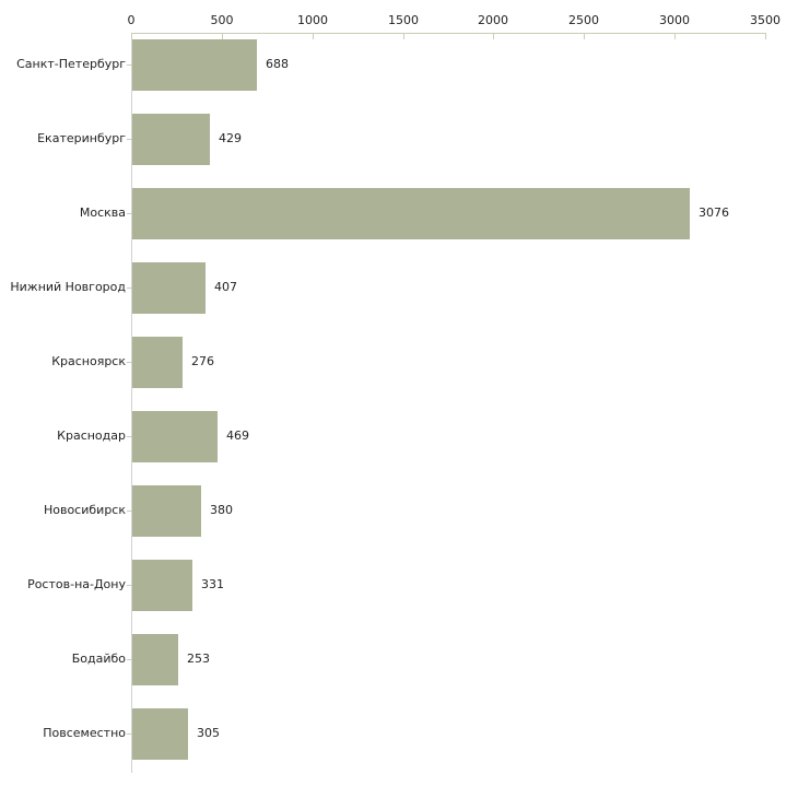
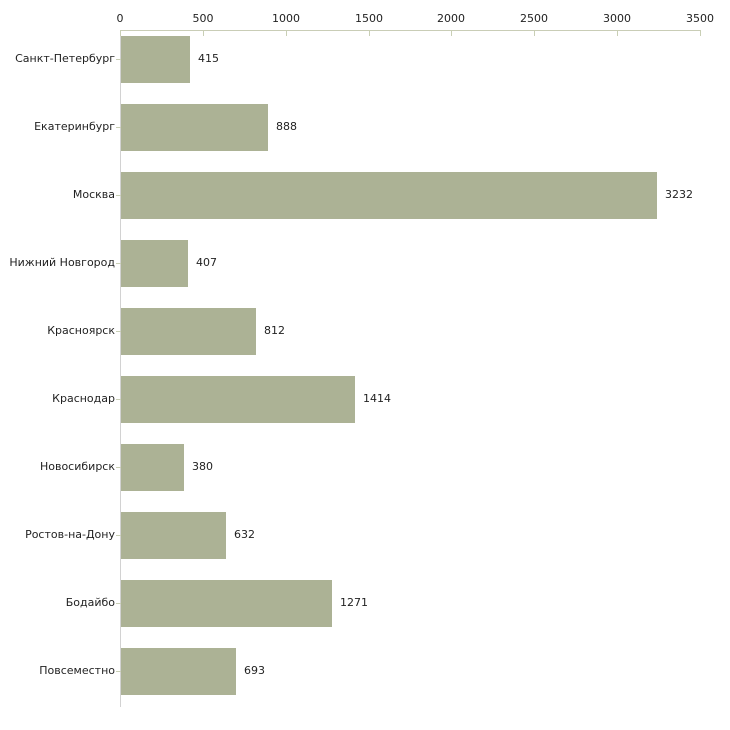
Санкт-Петербург: 688 -> 415
Екатеринбург: 429 -> 888
Москва: 3076 -> 3232
Красноярск: 276 -> 812
Краснодар: 469 -> 1414
Ростов-на-Дону: 331 -> 632
Бодайбо: 253 -> 1271
Повсеместно: 305 -> 693
